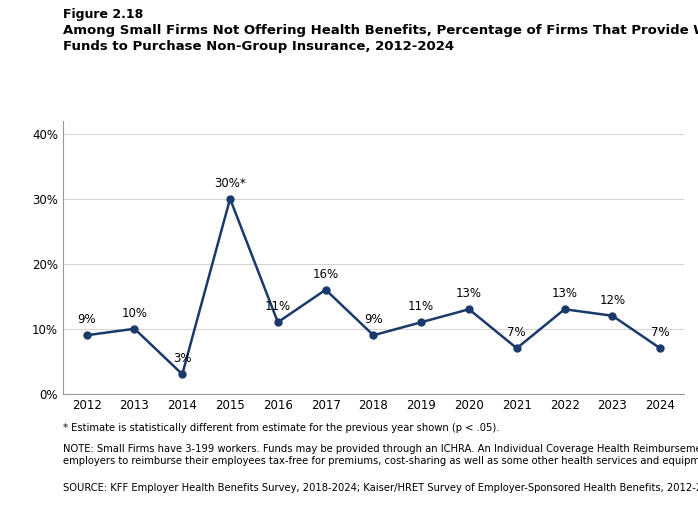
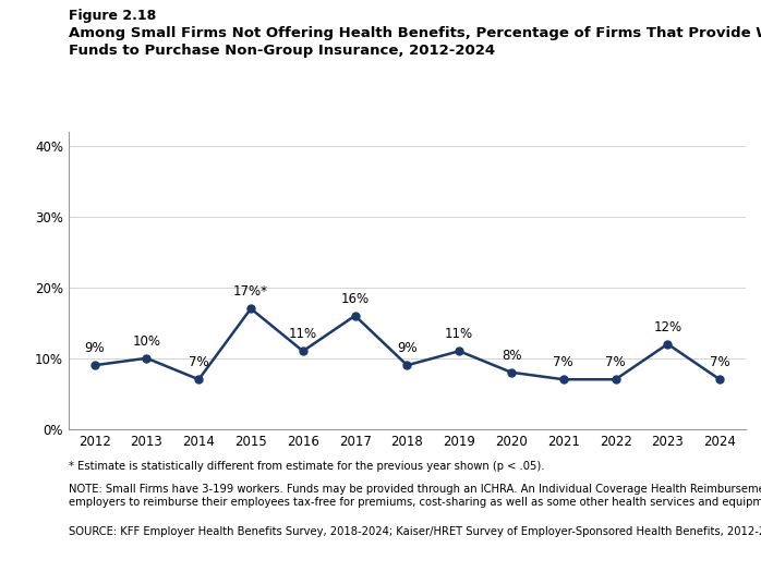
2014: 3% -> 7%
2015: 30%* -> 17%*
2020: 13% -> 8%
2022: 13% -> 7%
